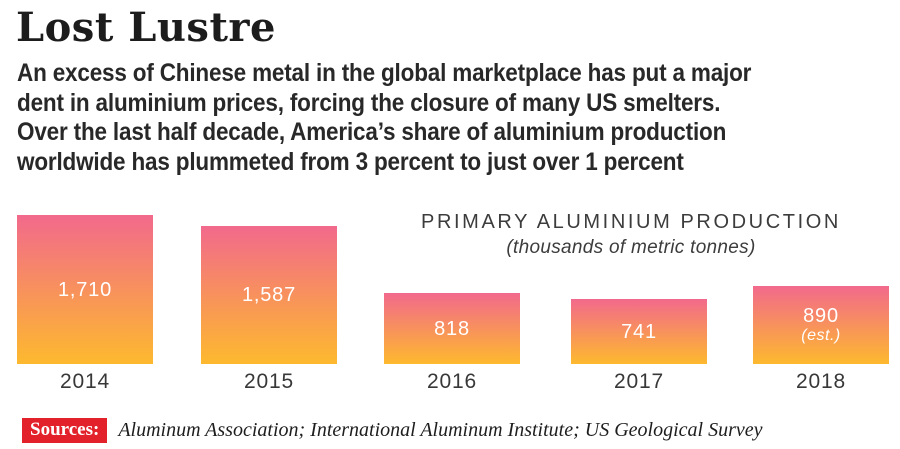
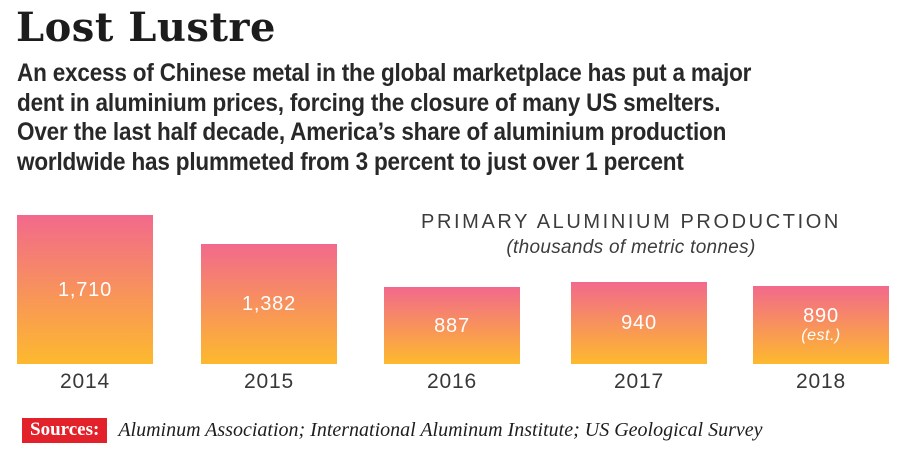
2015: 1,587 -> 1,382
2016: 818 -> 887
2017: 741 -> 940
